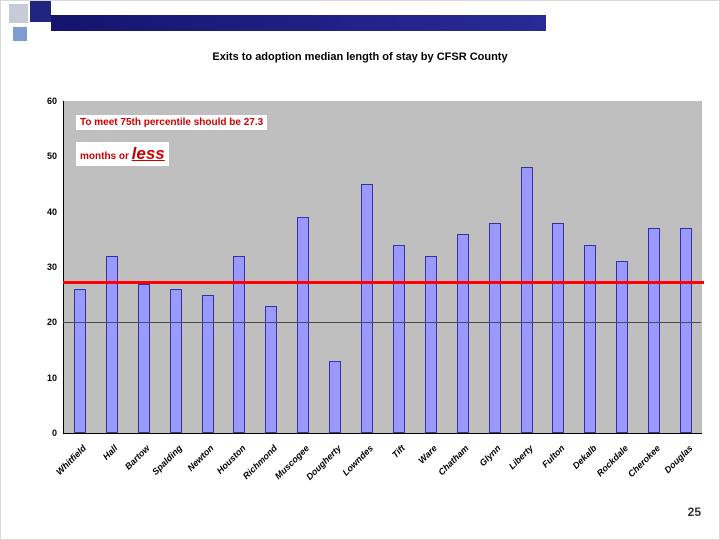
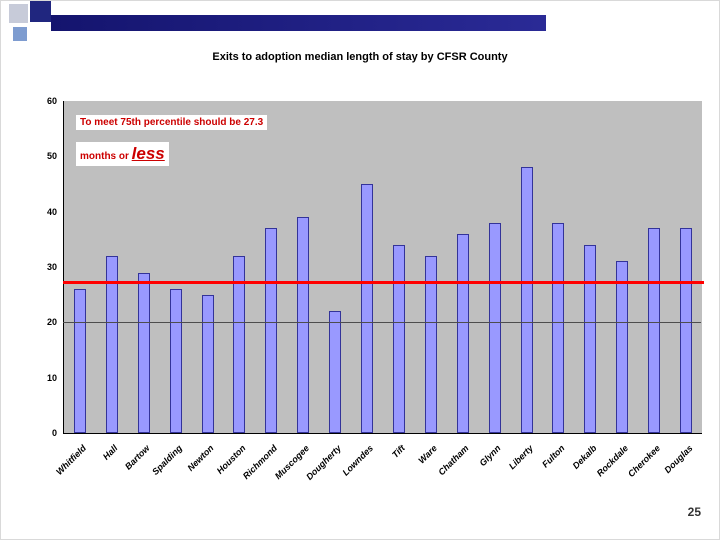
Bartow: 27 -> 29
Richmond: 23 -> 37
Dougherty: 13 -> 22
